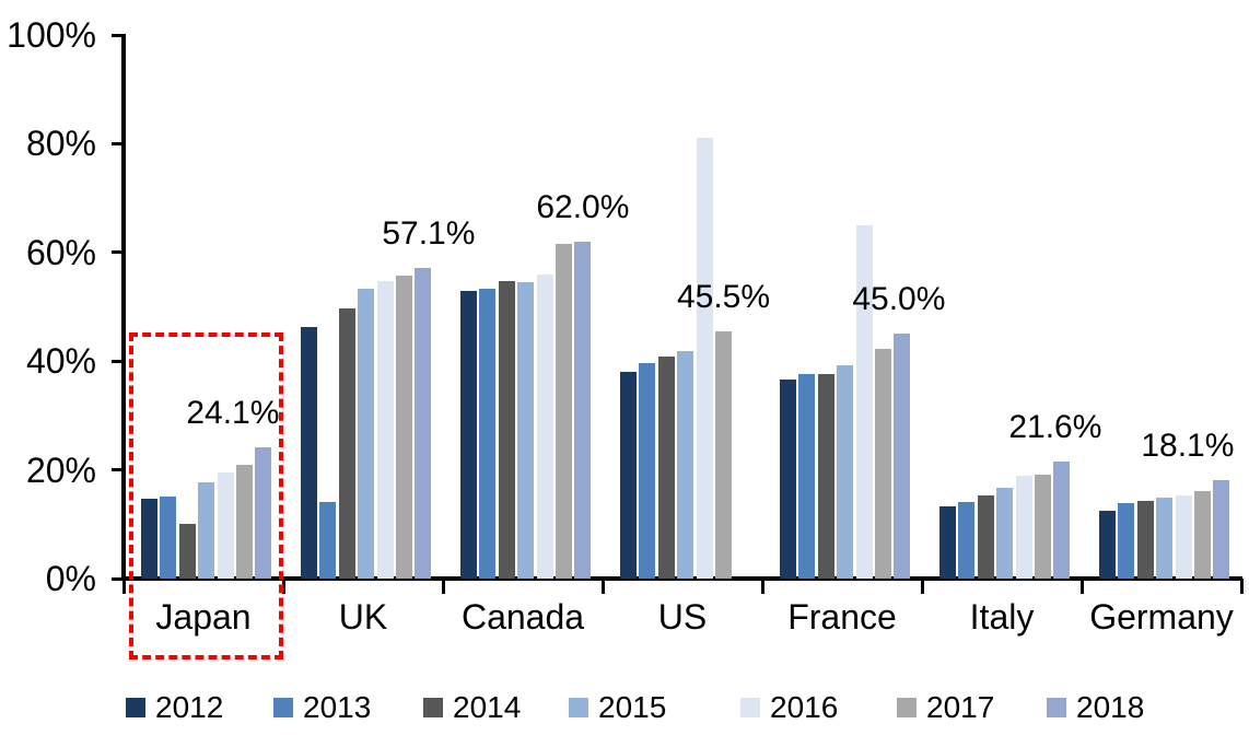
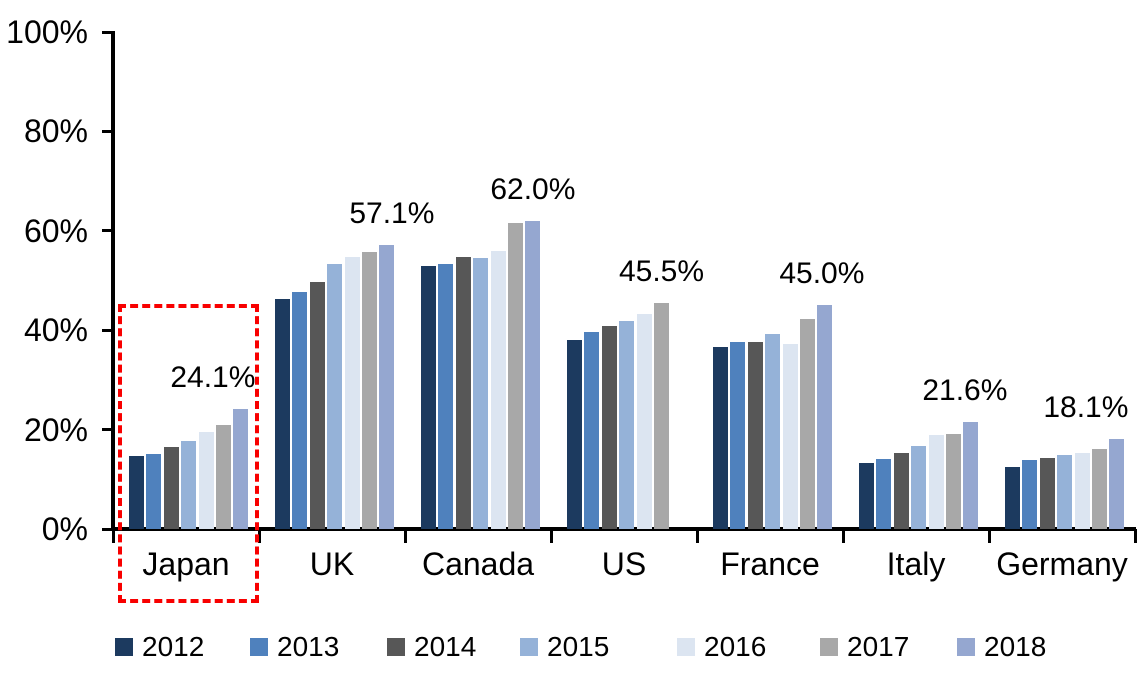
2014/Japan: 10% -> 16%
2013/UK: 14% -> 48%
2016/US: 81% -> 43%
2016/France: 65% -> 37%
